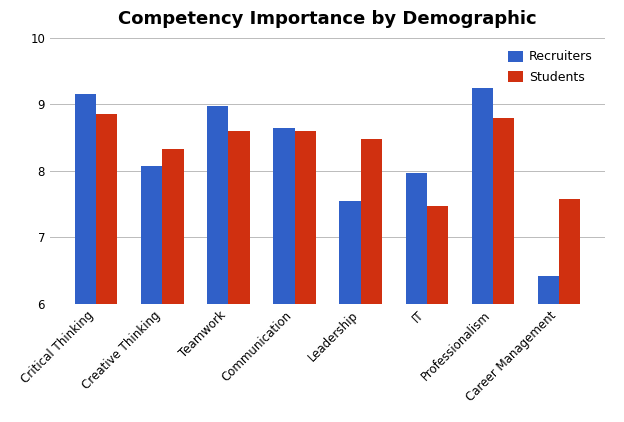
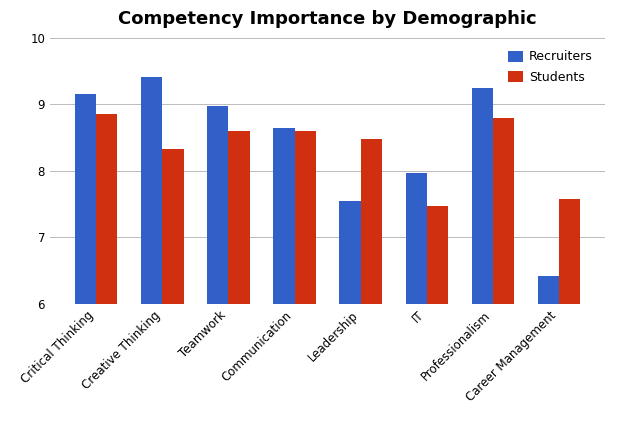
Recruiters/Creative Thinking: 8.08 -> 9.42
